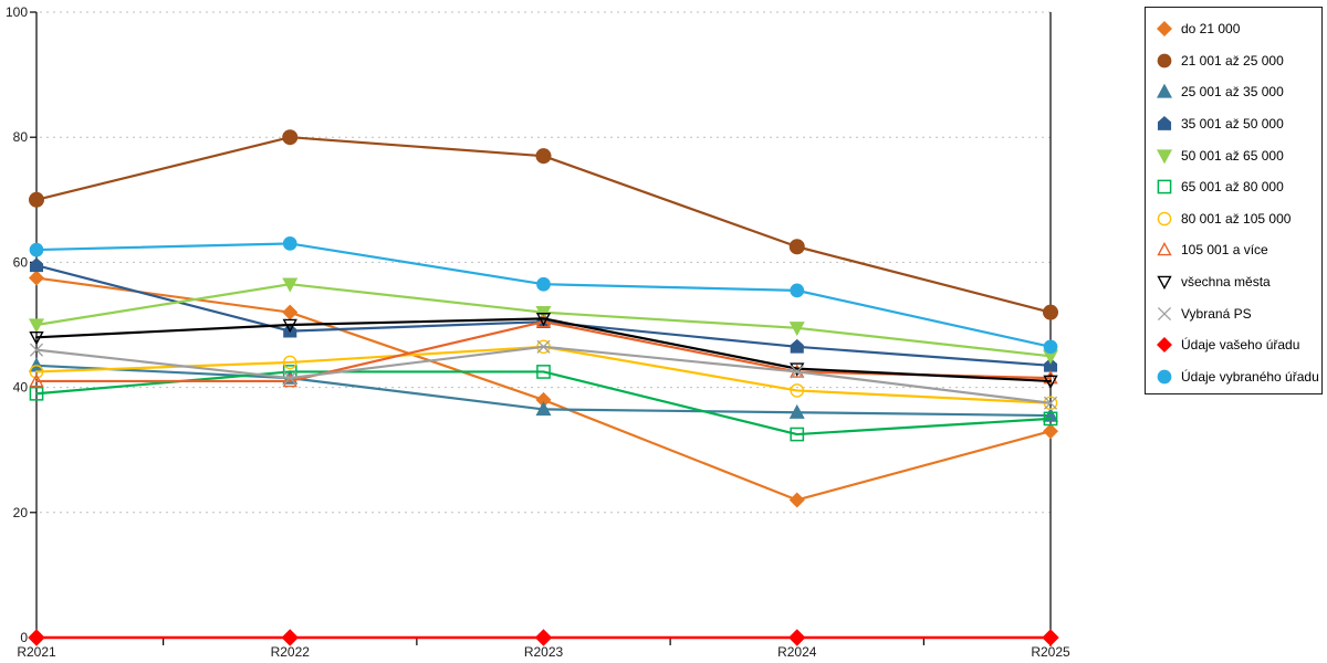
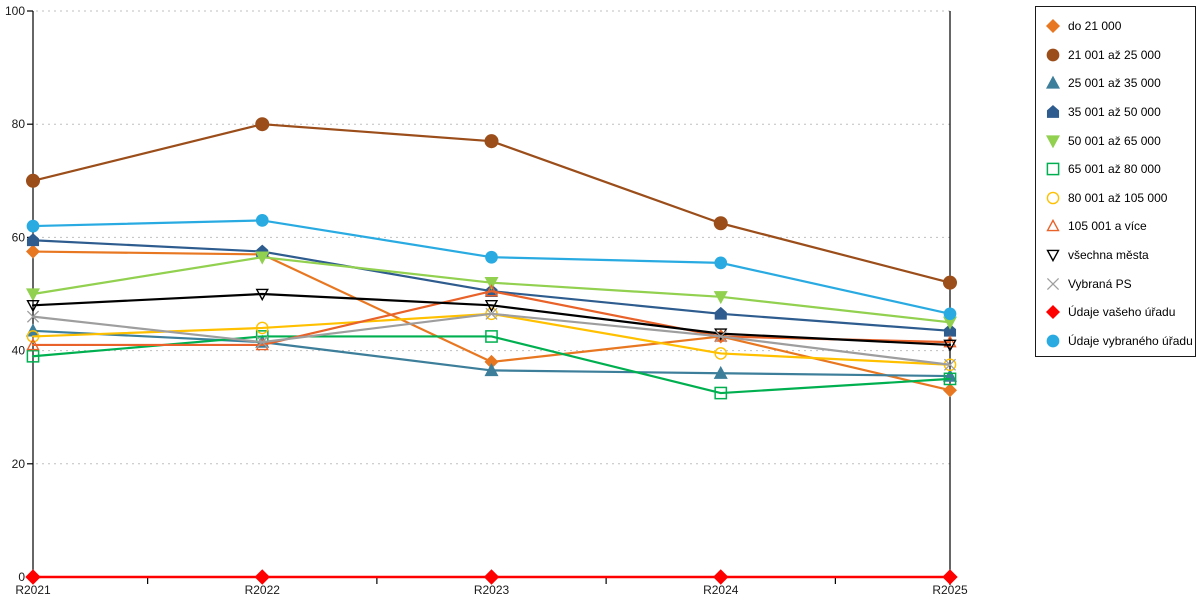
do 21 000/R2022: 52 -> 57
35 001 až 50 000/R2022: 49 -> 58
všechna města/R2023: 51 -> 48
do 21 000/R2024: 22 -> 42
